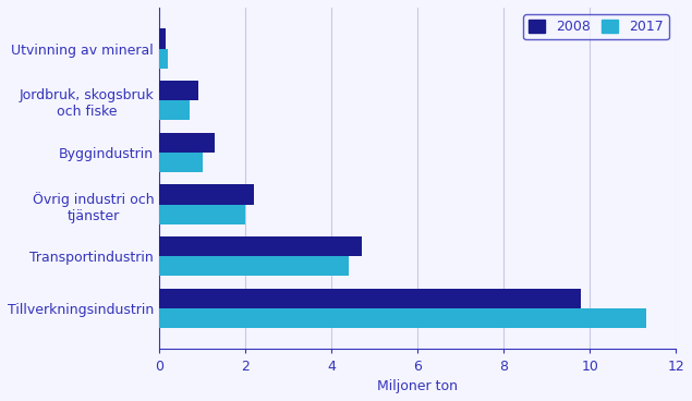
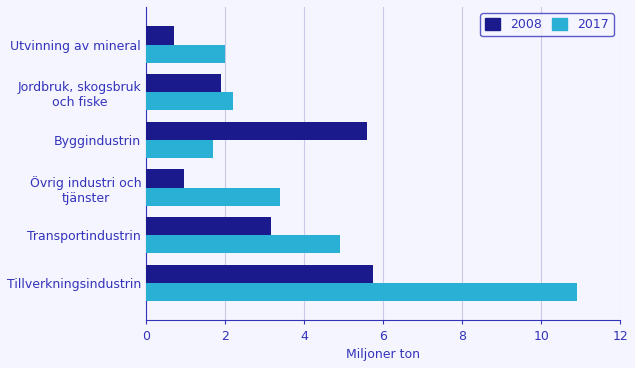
2008/Utvinning av mineral: 0.15 -> 0.70
2017/Utvinning av mineral: 0.2 -> 2.0
2008/Jordbruk, skogsbruk och fiske: 0.90 -> 1.90
2017/Jordbruk, skogsbruk och fiske: 0.7 -> 2.2
2008/Byggindustrin: 1.30 -> 5.60
2017/Byggindustrin: 1.0 -> 1.7
2008/Övrig industri och tjänster: 2.20 -> 0.95
2017/Övrig industri och tjänster: 2.0 -> 3.4
2008/Transportindustrin: 4.70 -> 3.15
2017/Transportindustrin: 4.4 -> 4.9
2008/Tillverkningsindustrin: 9.80 -> 5.75
2017/Tillverkningsindustrin: 11.3 -> 10.9
